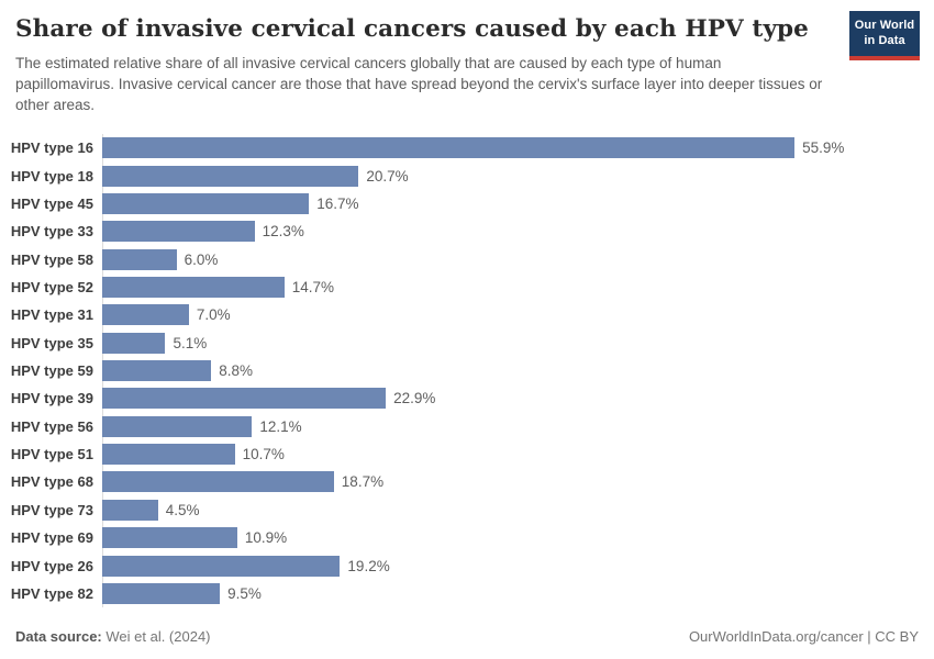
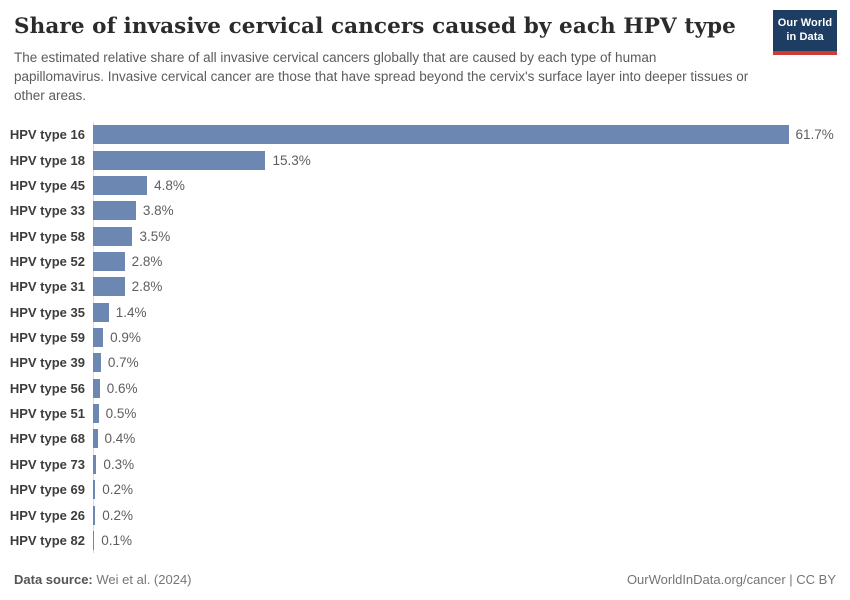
HPV type 16: 55.9% -> 61.7%
HPV type 18: 20.7% -> 15.3%
HPV type 45: 16.7% -> 4.8%
HPV type 33: 12.3% -> 3.8%
HPV type 58: 6.0% -> 3.5%
HPV type 52: 14.7% -> 2.8%
HPV type 31: 7.0% -> 2.8%
HPV type 35: 5.1% -> 1.4%
HPV type 59: 8.8% -> 0.9%
HPV type 39: 22.9% -> 0.7%
HPV type 56: 12.1% -> 0.6%
HPV type 51: 10.7% -> 0.5%
HPV type 68: 18.7% -> 0.4%
HPV type 73: 4.5% -> 0.3%
HPV type 69: 10.9% -> 0.2%
HPV type 26: 19.2% -> 0.2%
HPV type 82: 9.5% -> 0.1%
